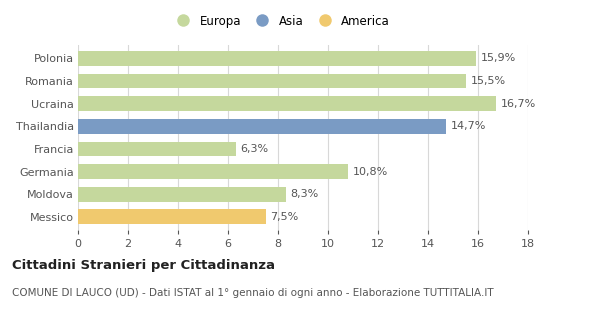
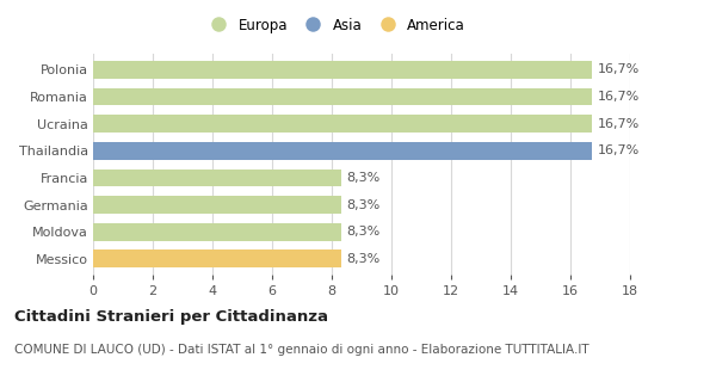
Polonia: 15,9% -> 16,7%
Romania: 15,5% -> 16,7%
Thailandia: 14,7% -> 16,7%
Francia: 6,3% -> 8,3%
Germania: 10,8% -> 8,3%
Messico: 7,5% -> 8,3%
